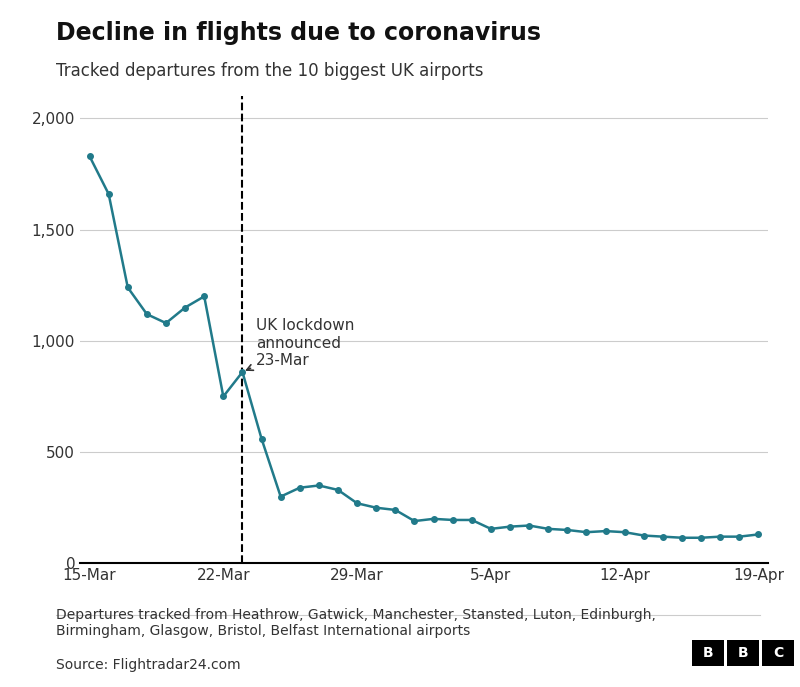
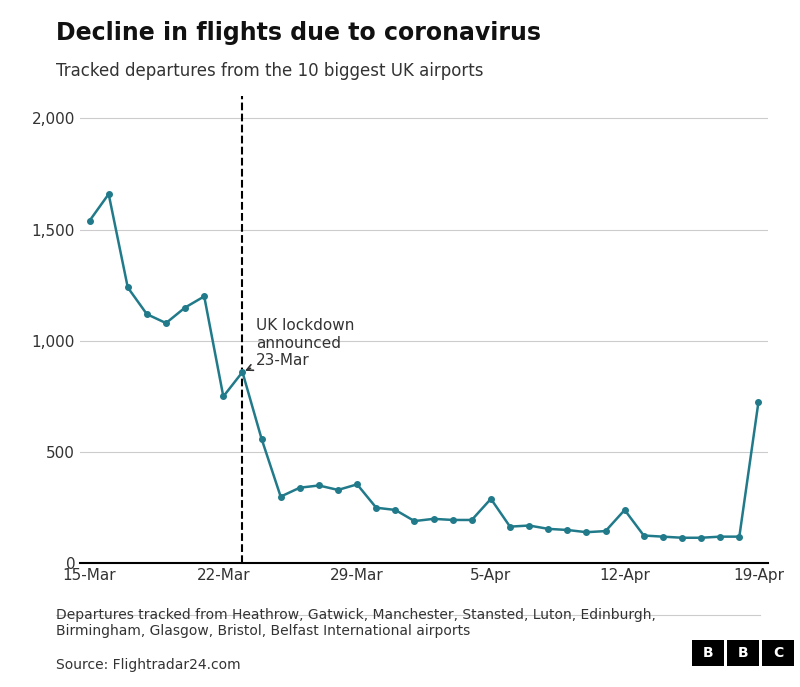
15-Mar: 1,830 -> 1,540
29-Mar: 270 -> 355
5-Apr: 155 -> 290
12-Apr: 140 -> 240
19-Apr: 130 -> 725
